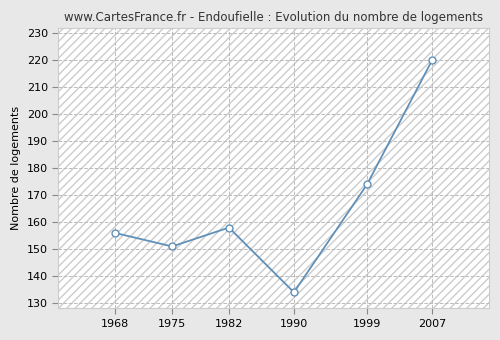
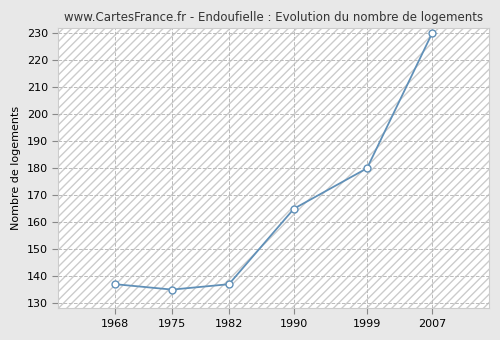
1968: 156 -> 137
1975: 151 -> 135
1982: 158 -> 137
1990: 134 -> 165
1999: 174 -> 180
2007: 220 -> 230
